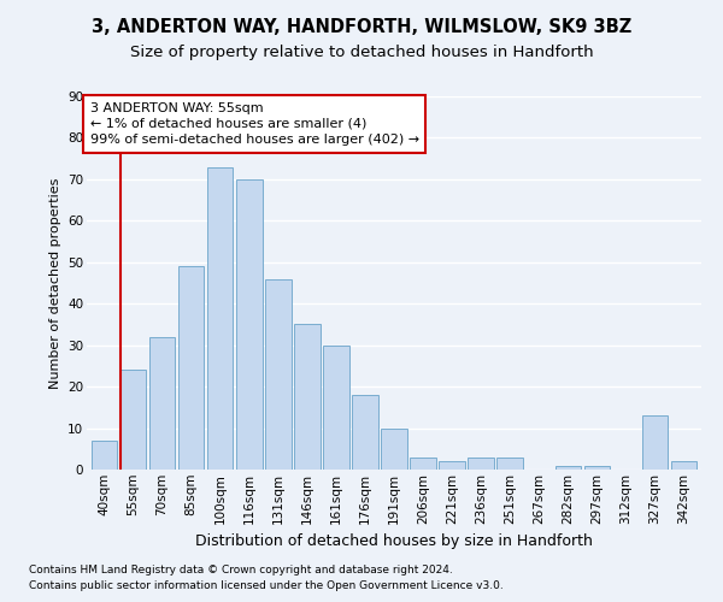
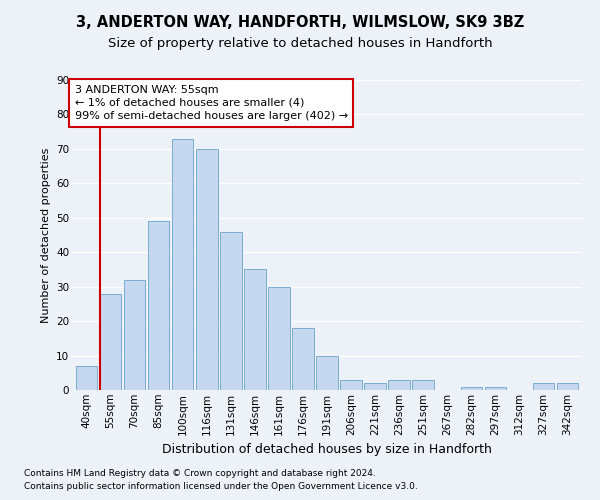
55sqm: 24 -> 28
327sqm: 13 -> 2
